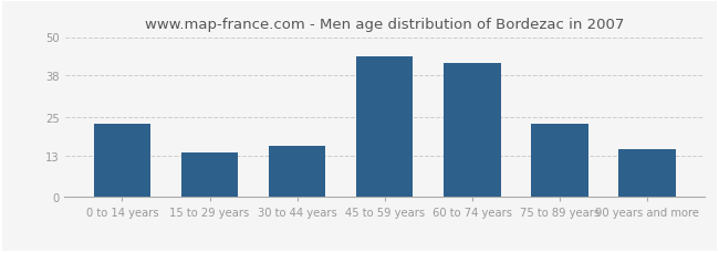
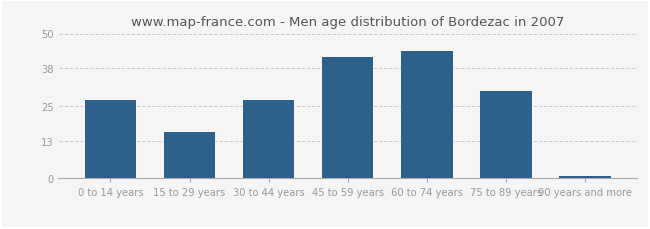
0 to 14 years: 23 -> 27
15 to 29 years: 14 -> 16
30 to 44 years: 16 -> 27
45 to 59 years: 44 -> 42
60 to 74 years: 42 -> 44
75 to 89 years: 23 -> 30
90 years and more: 15 -> 1
